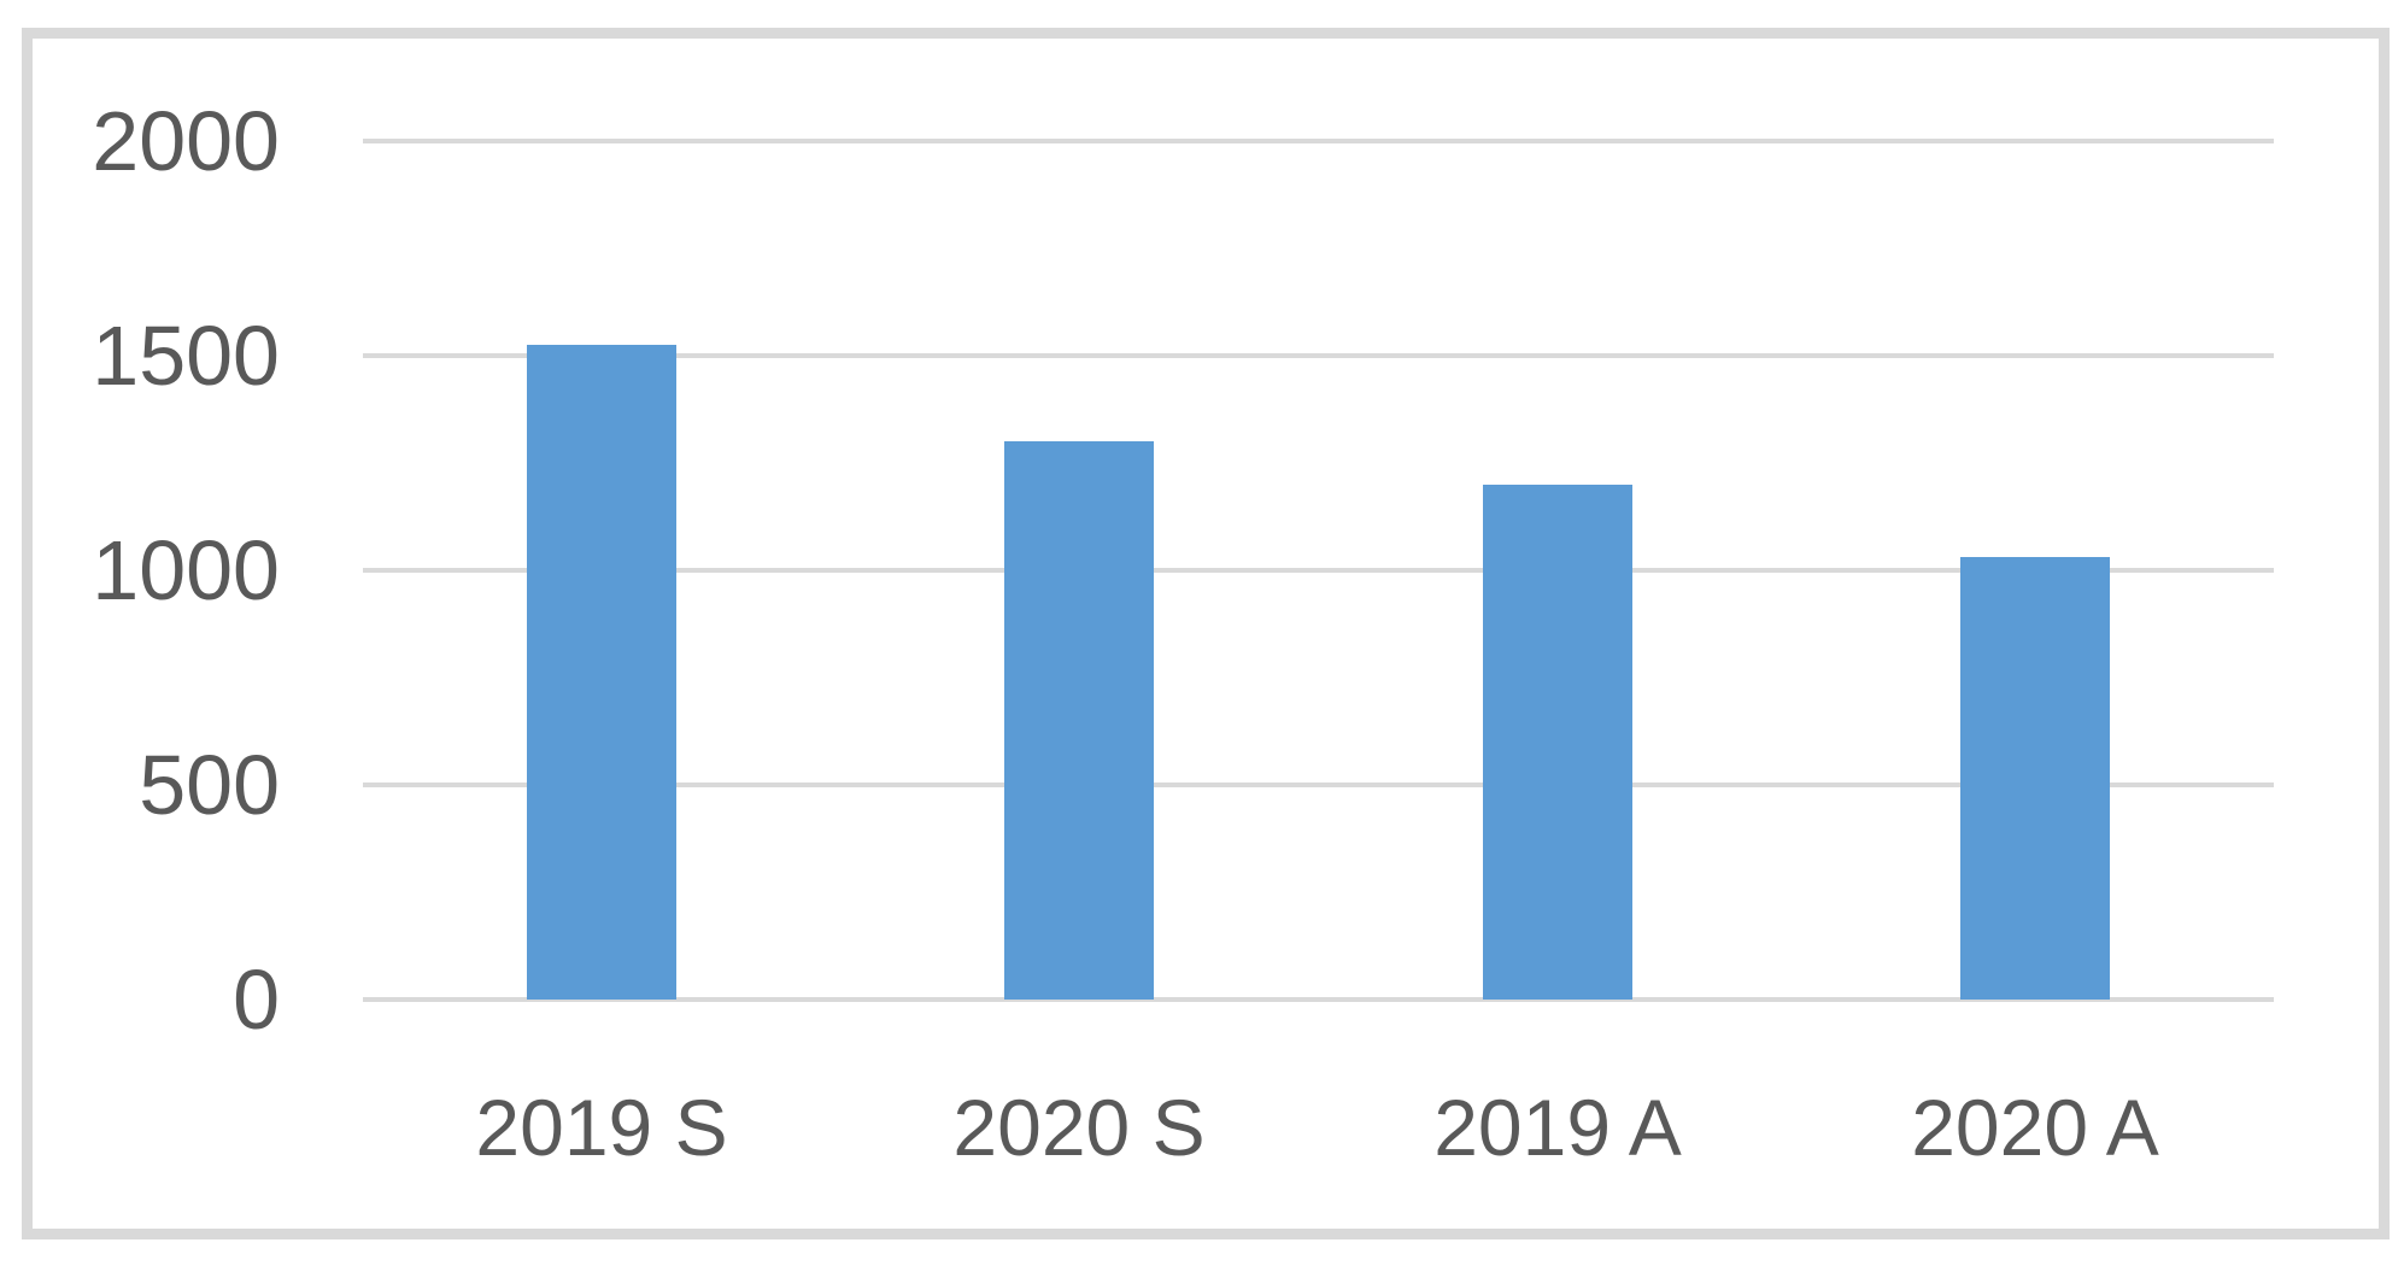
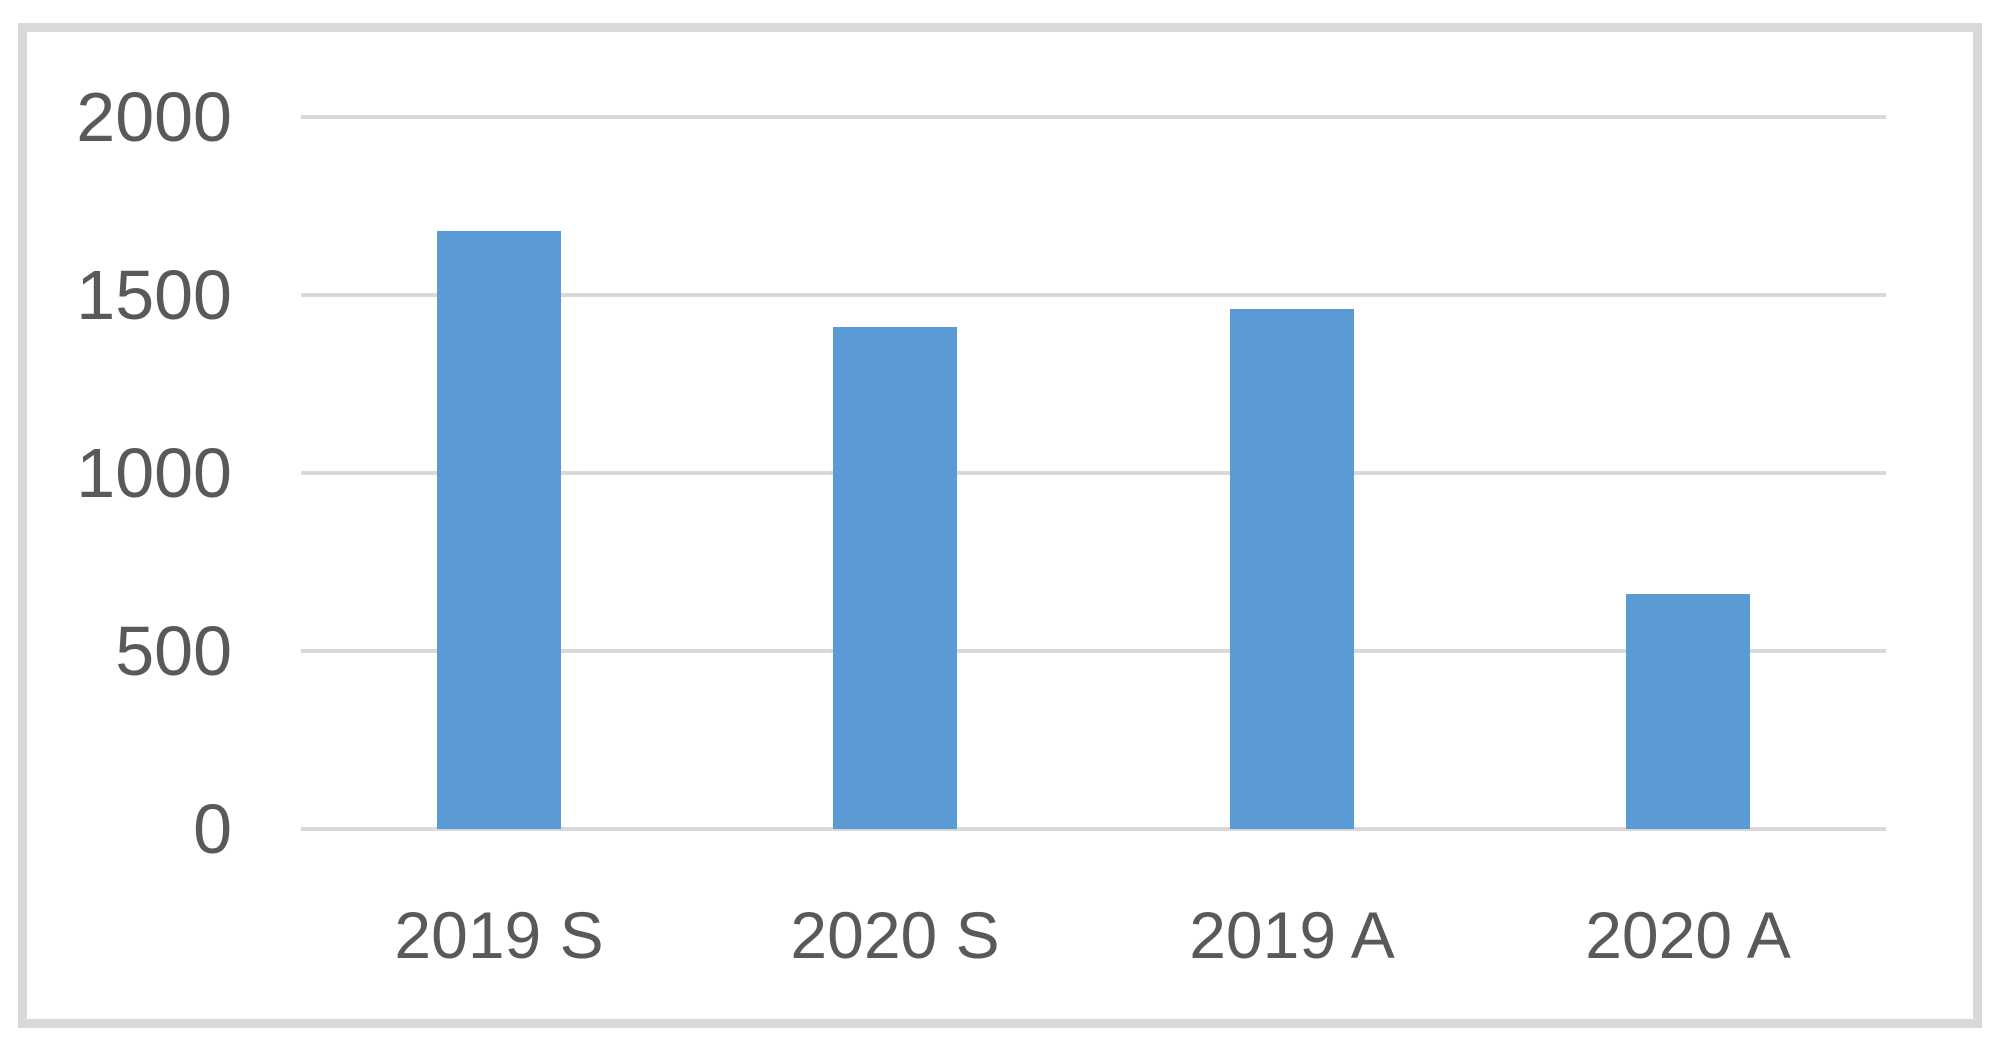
2019 S: 1520 -> 1680
2020 S: 1300 -> 1410
2019 A: 1200 -> 1460
2020 A: 1030 -> 660
